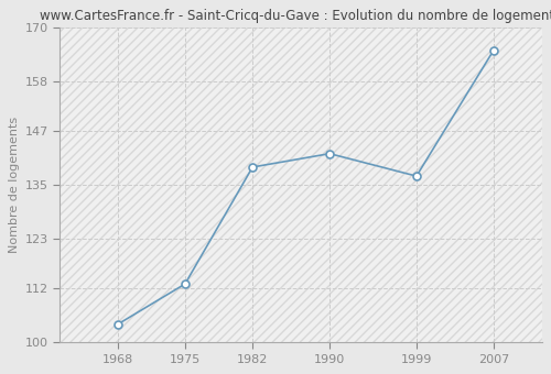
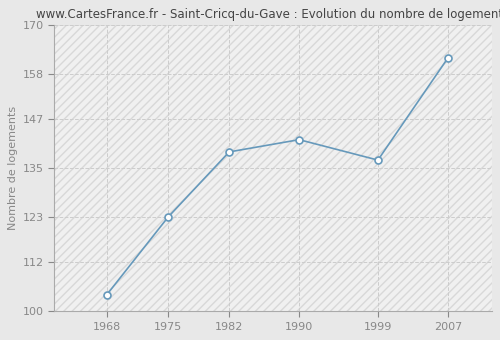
1975: 113 -> 123
2007: 165 -> 162
